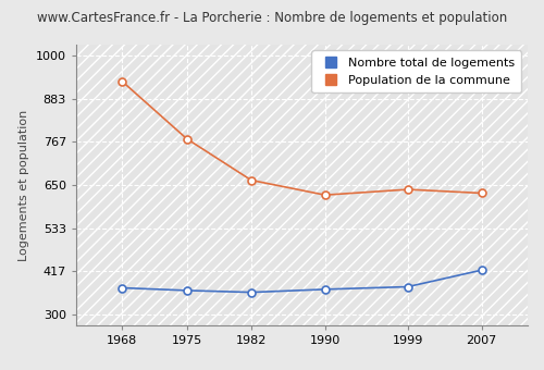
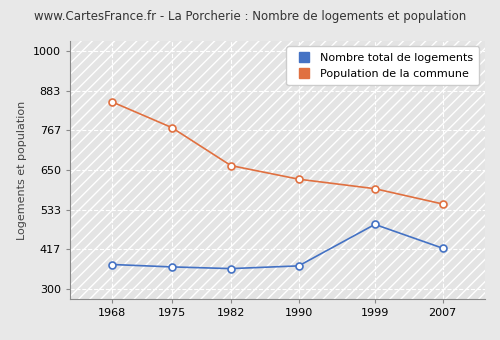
Population de la commune/1968: 930 -> 850
Nombre total de logements/1999: 375 -> 490
Population de la commune/1999: 638 -> 595
Population de la commune/2007: 628 -> 550
